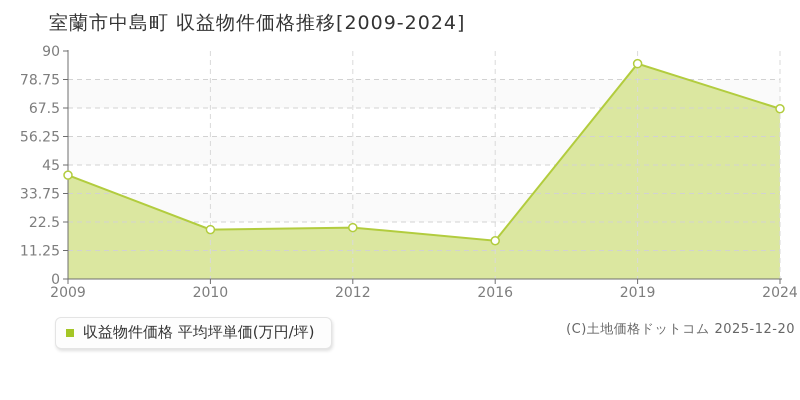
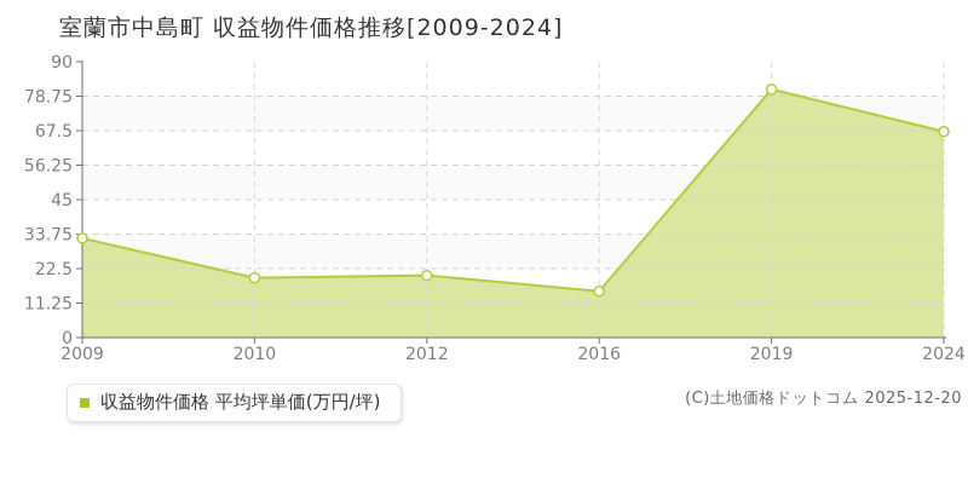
2009: 41 -> 32
2019: 85 -> 81
